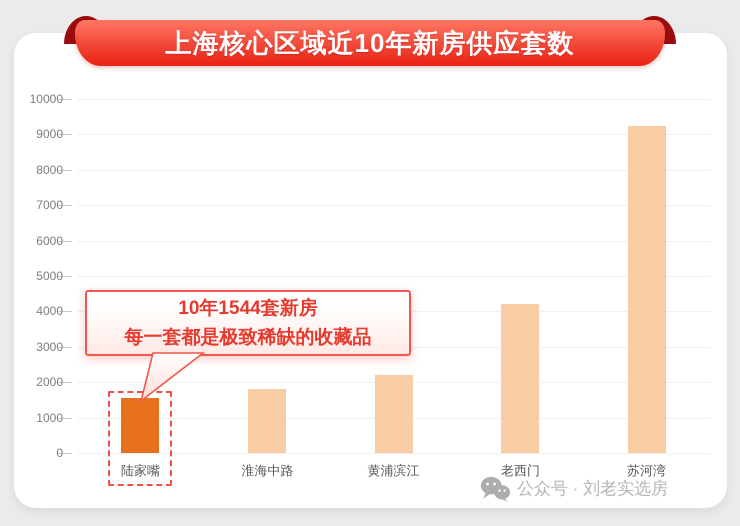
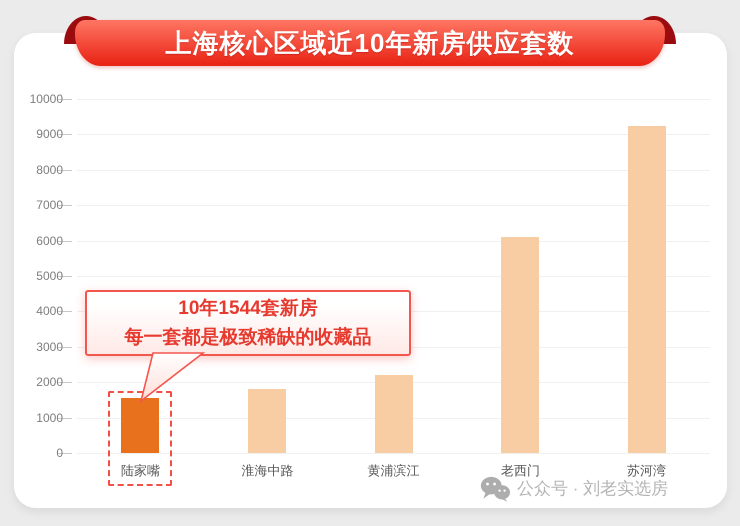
老西门: 4200 -> 6100
